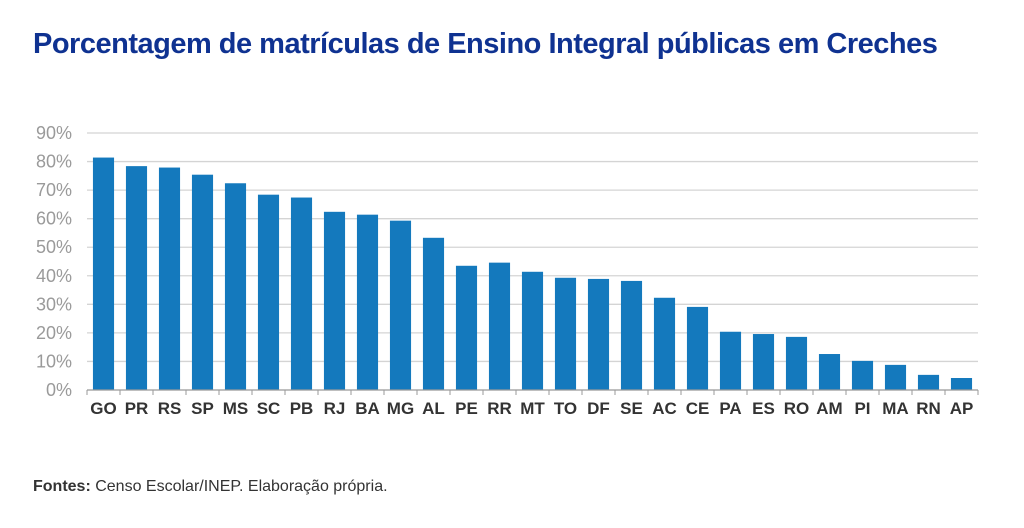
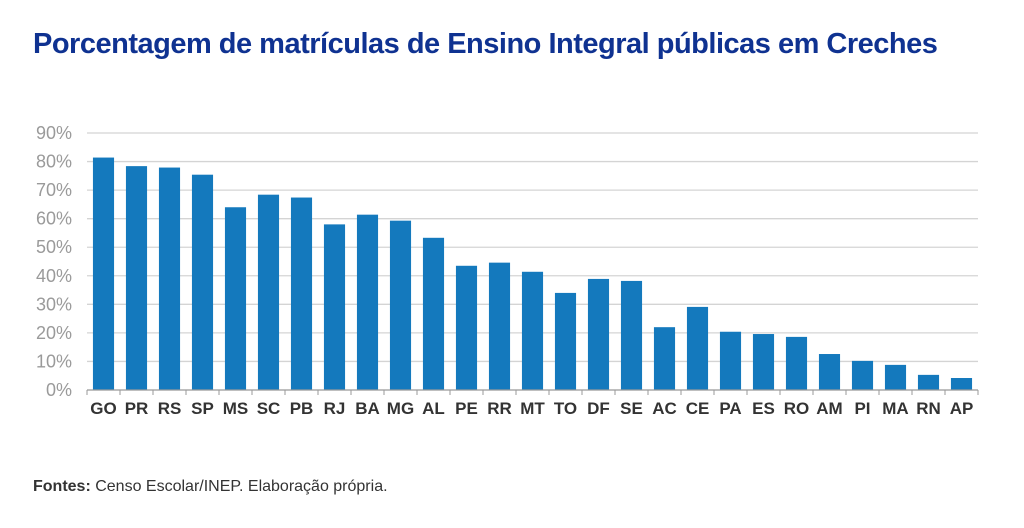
MS: 72% -> 64%
RJ: 62% -> 58%
TO: 39% -> 34%
AC: 32% -> 22%
